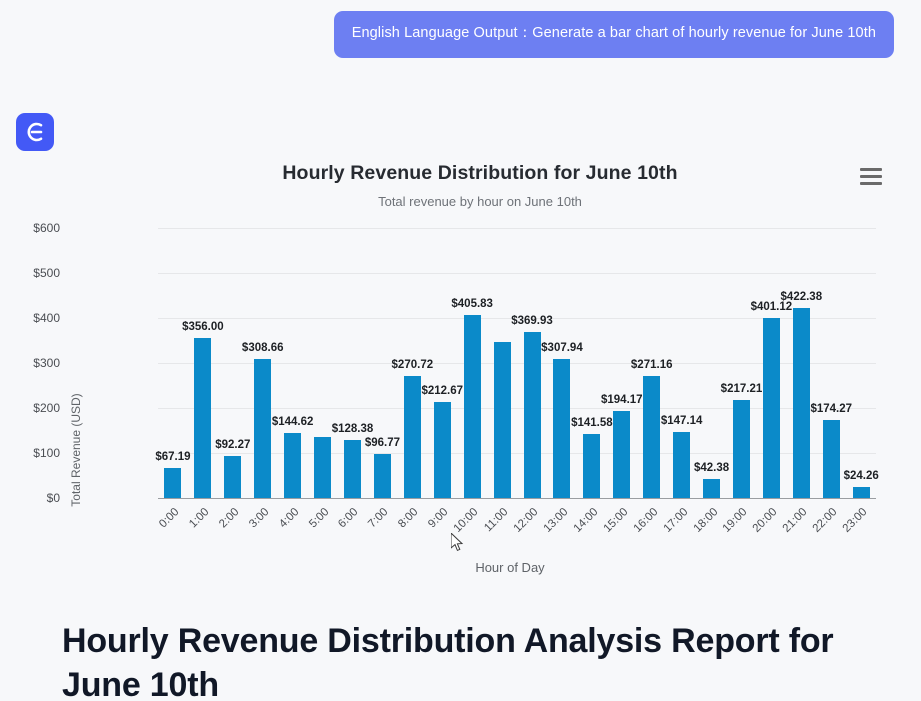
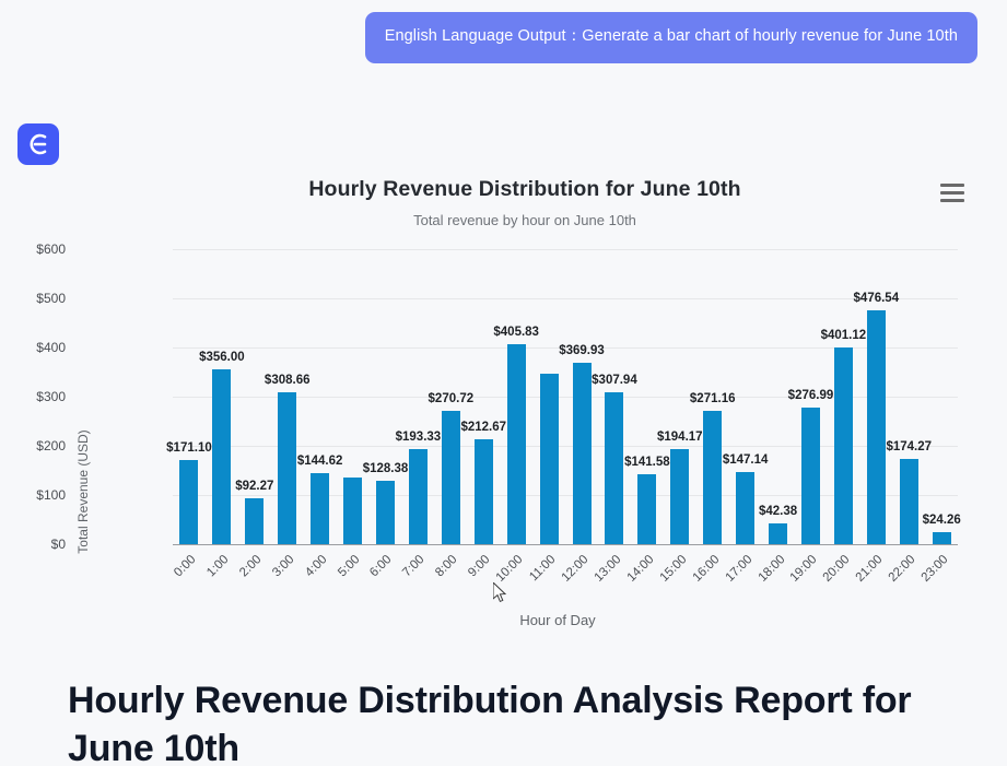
0:00: $67.19 -> $171.10
7:00: $96.77 -> $193.33
19:00: $217.21 -> $276.99
21:00: $422.38 -> $476.54
